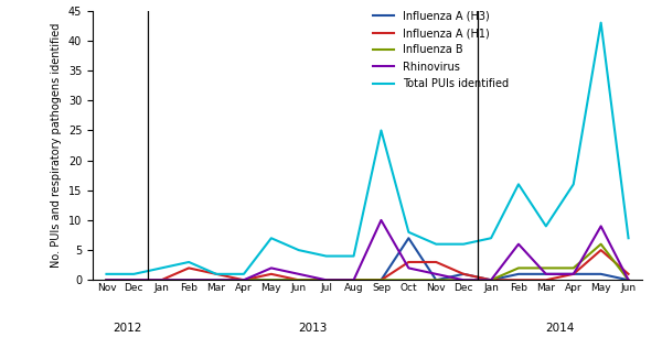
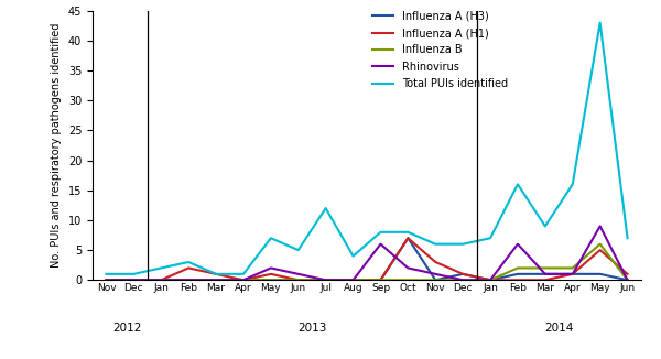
Total PUIs identified/Jul: 4 -> 12
Rhinovirus/Sep: 10 -> 6
Total PUIs identified/Sep: 25 -> 8
Influenza A (H1)/Oct: 3 -> 7
